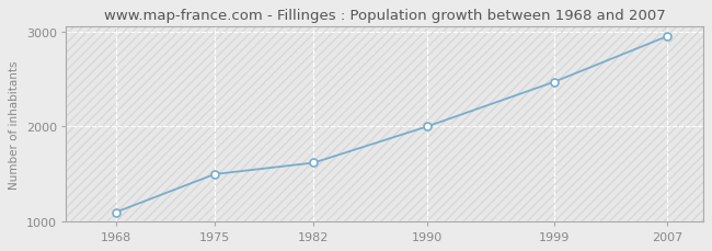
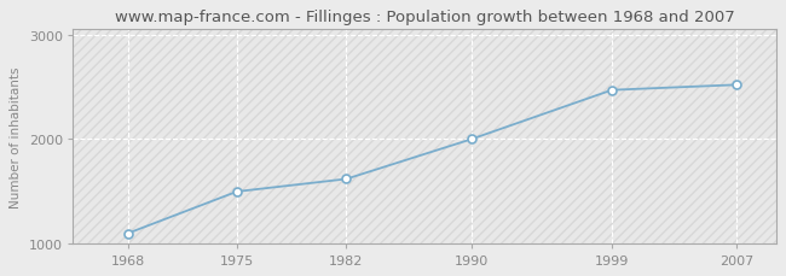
2007: 2950 -> 2520
